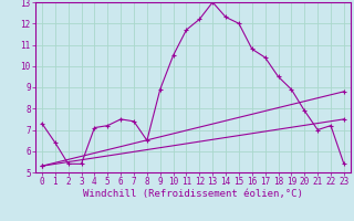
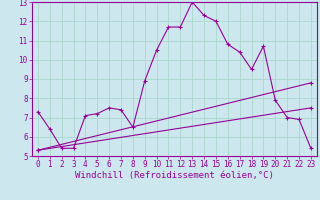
12: 12.2 -> 11.7
19: 8.9 -> 10.7
22: 7.2 -> 6.9
